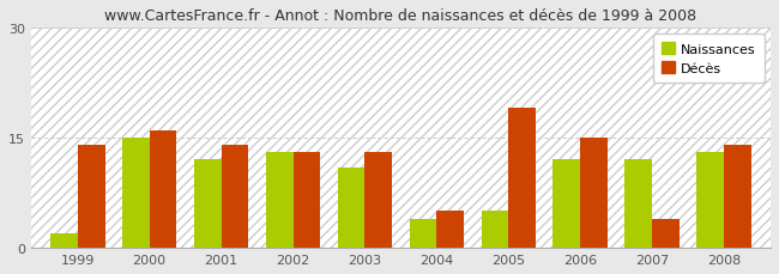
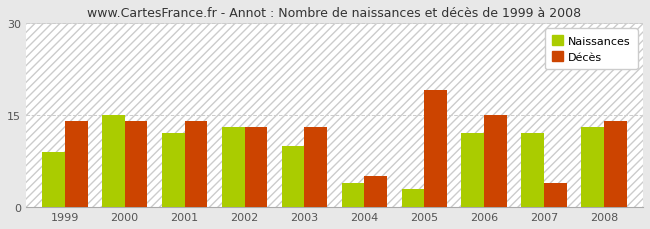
Naissances/1999: 2 -> 9
Décès/2000: 16 -> 14
Naissances/2003: 11 -> 10
Naissances/2005: 5 -> 3
